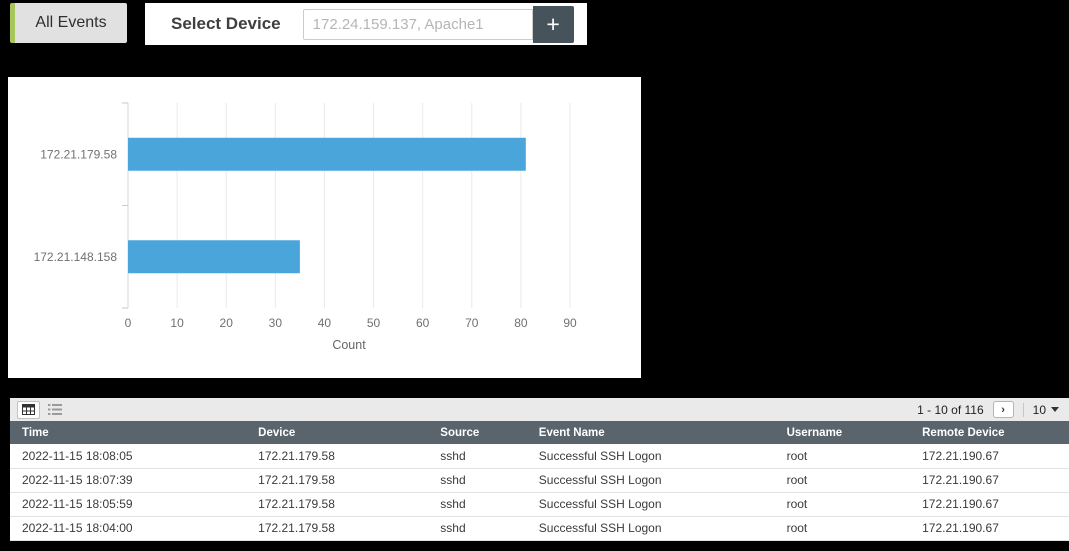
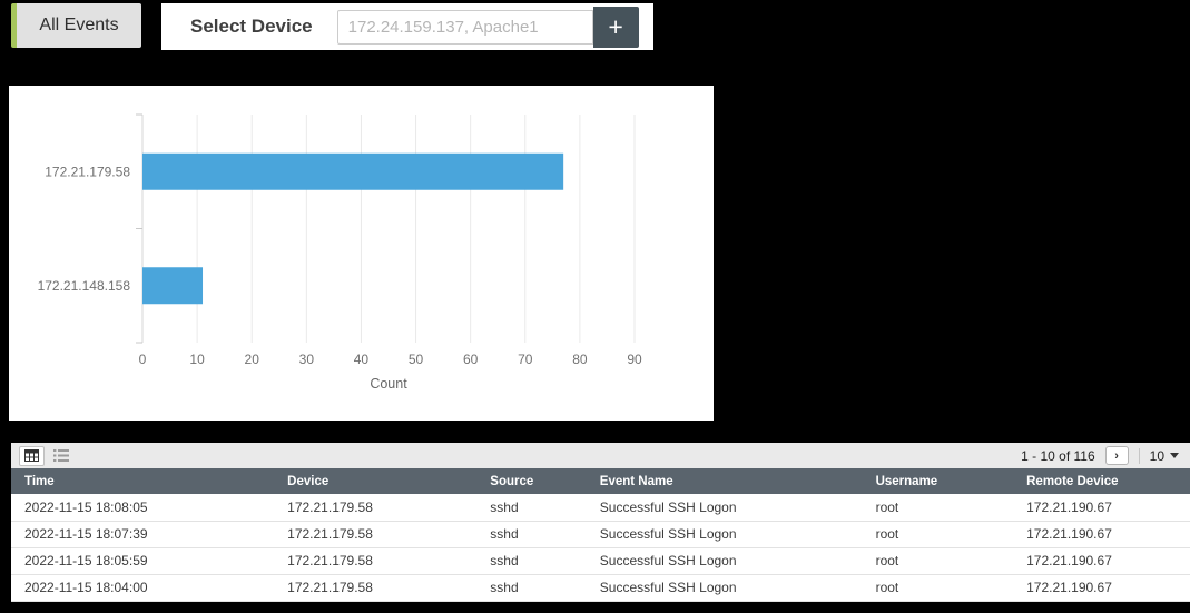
172.21.179.58: 81 -> 77
172.21.148.158: 35 -> 11
